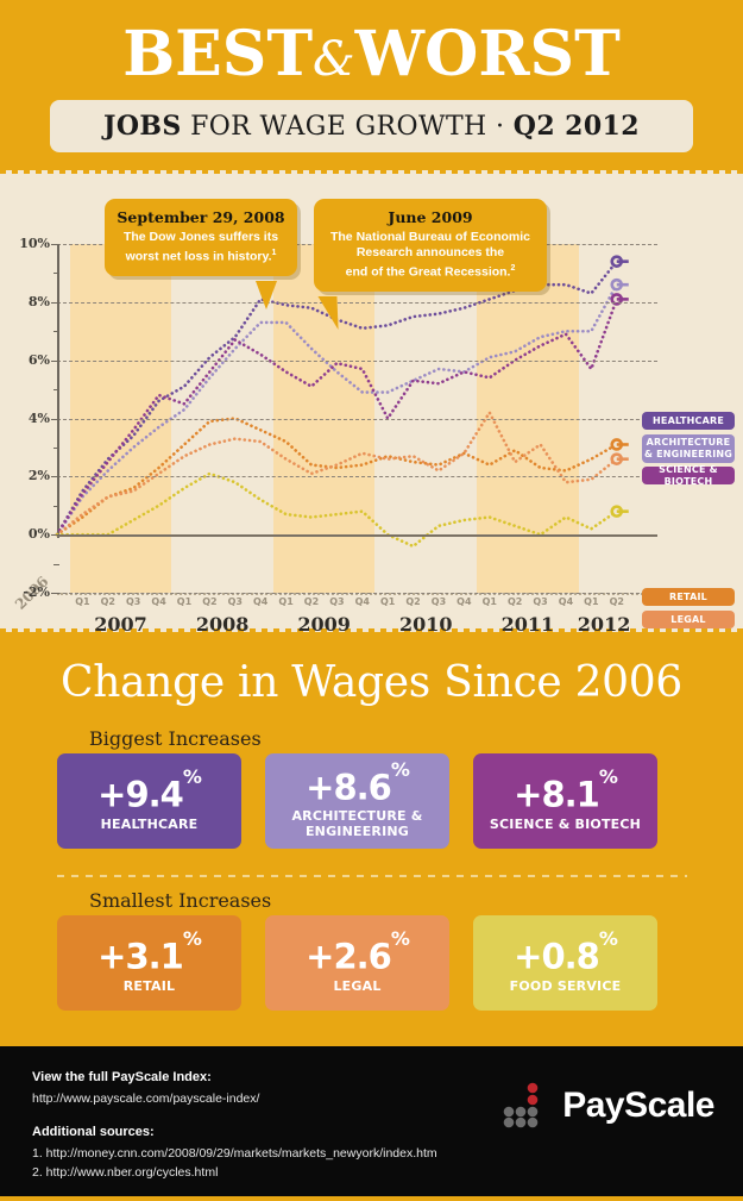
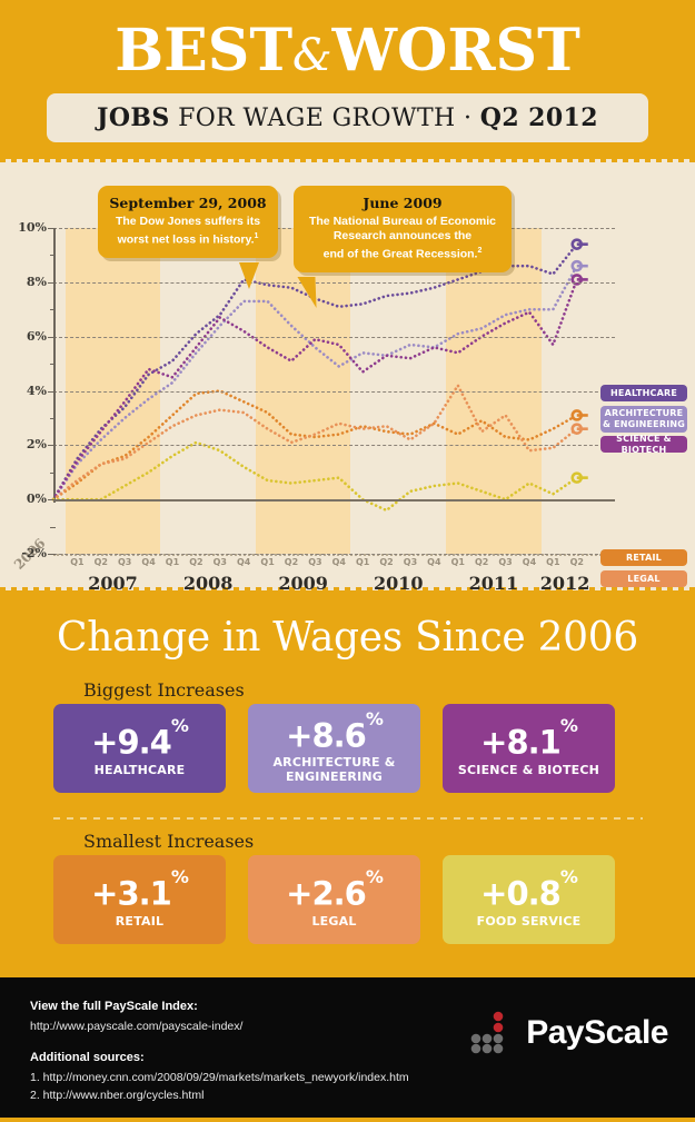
ARCHITECTURE & ENGINEERING/2010Q1: 4.9% -> 5.4%
SCIENCE & BIOTECH/2010Q1: 4.0% -> 4.7%
